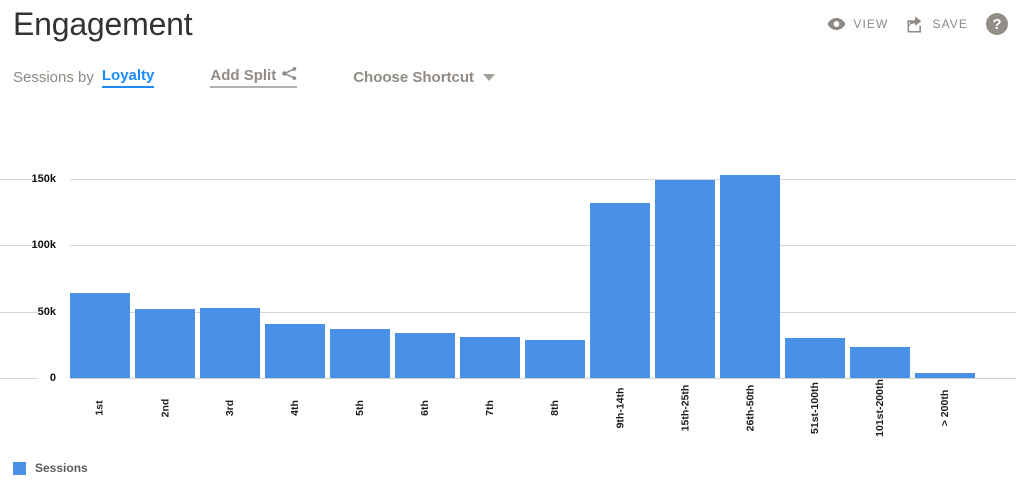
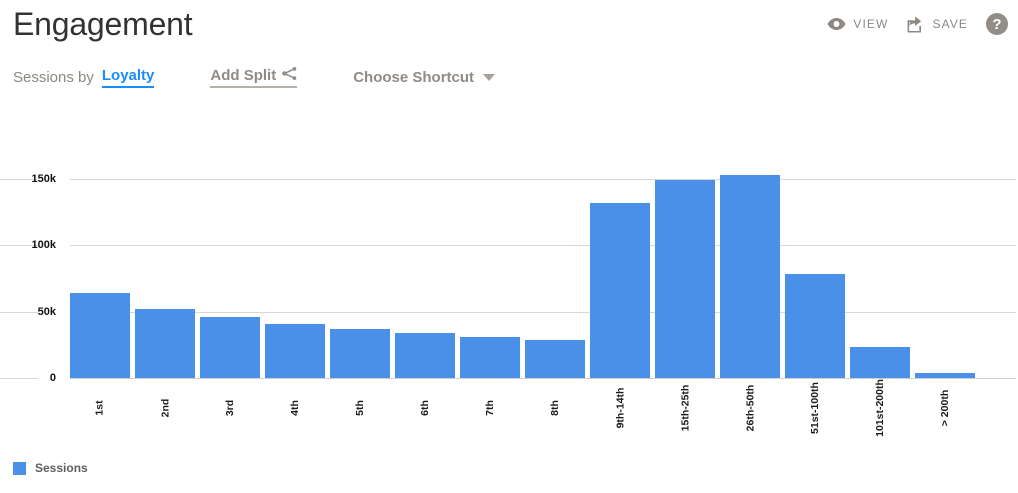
3rd: 53k -> 46k
51st-100th: 30k -> 78k
